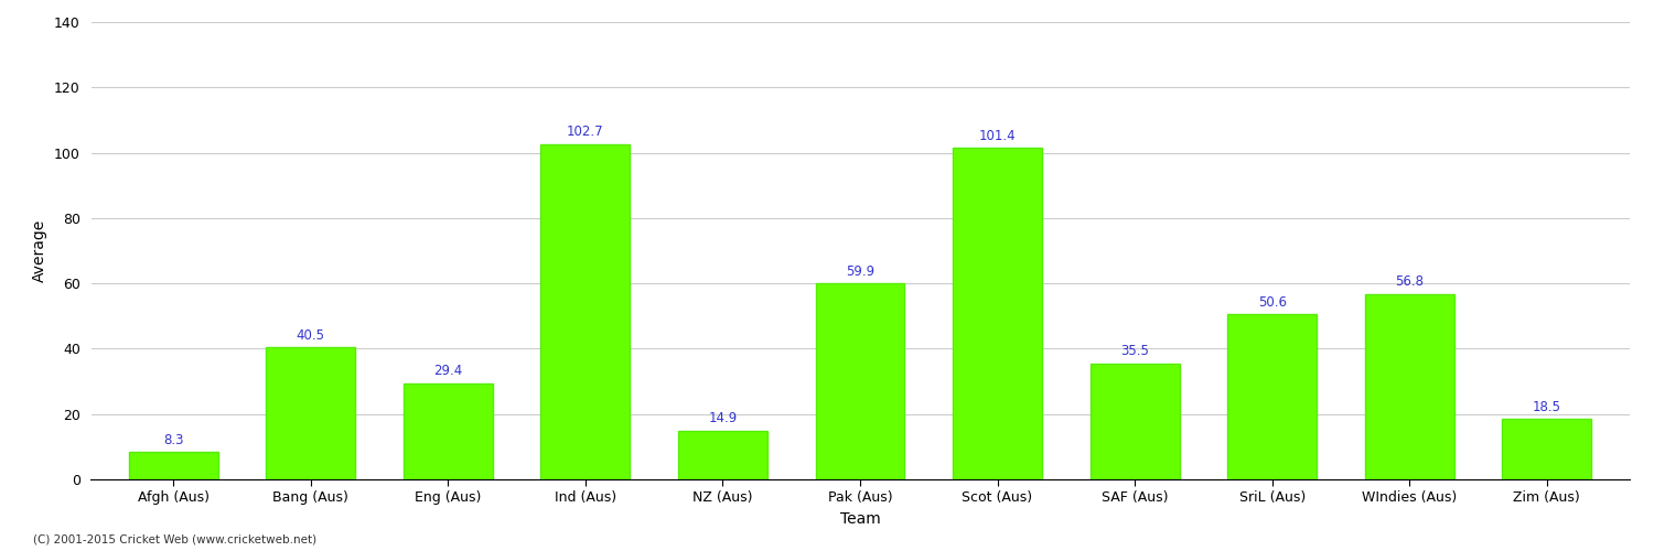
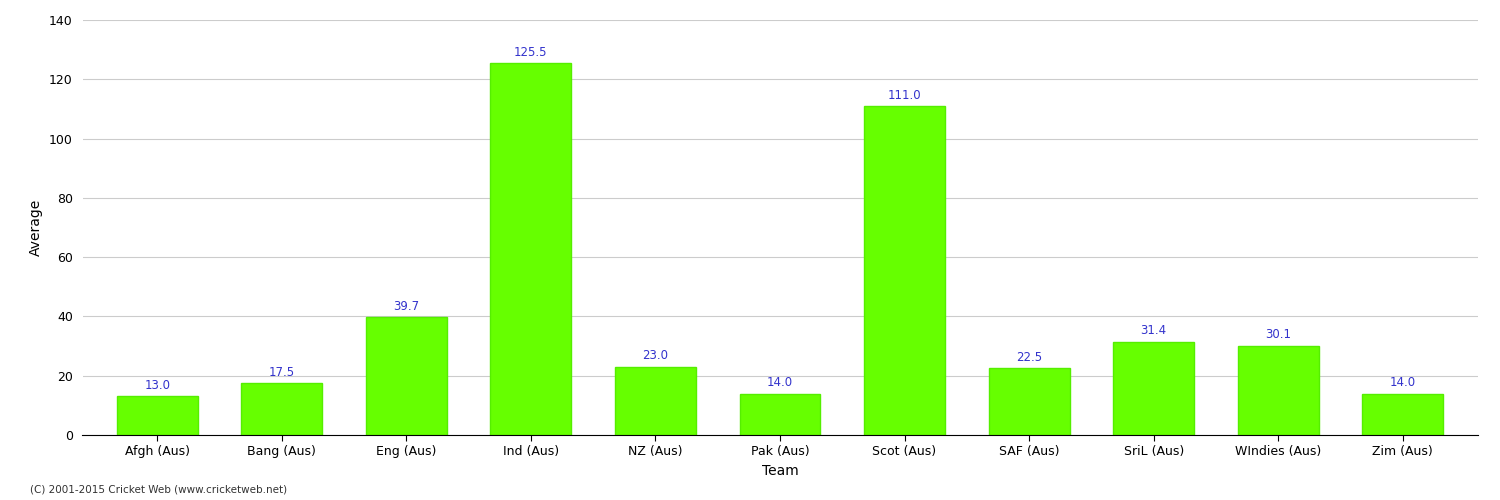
Afgh (Aus): 8.3 -> 13.0
Bang (Aus): 40.5 -> 17.5
Eng (Aus): 29.4 -> 39.7
Ind (Aus): 102.7 -> 125.5
NZ (Aus): 14.9 -> 23.0
Pak (Aus): 59.9 -> 14.0
Scot (Aus): 101.4 -> 111.0
SAF (Aus): 35.5 -> 22.5
SriL (Aus): 50.6 -> 31.4
WIndies (Aus): 56.8 -> 30.1
Zim (Aus): 18.5 -> 14.0
